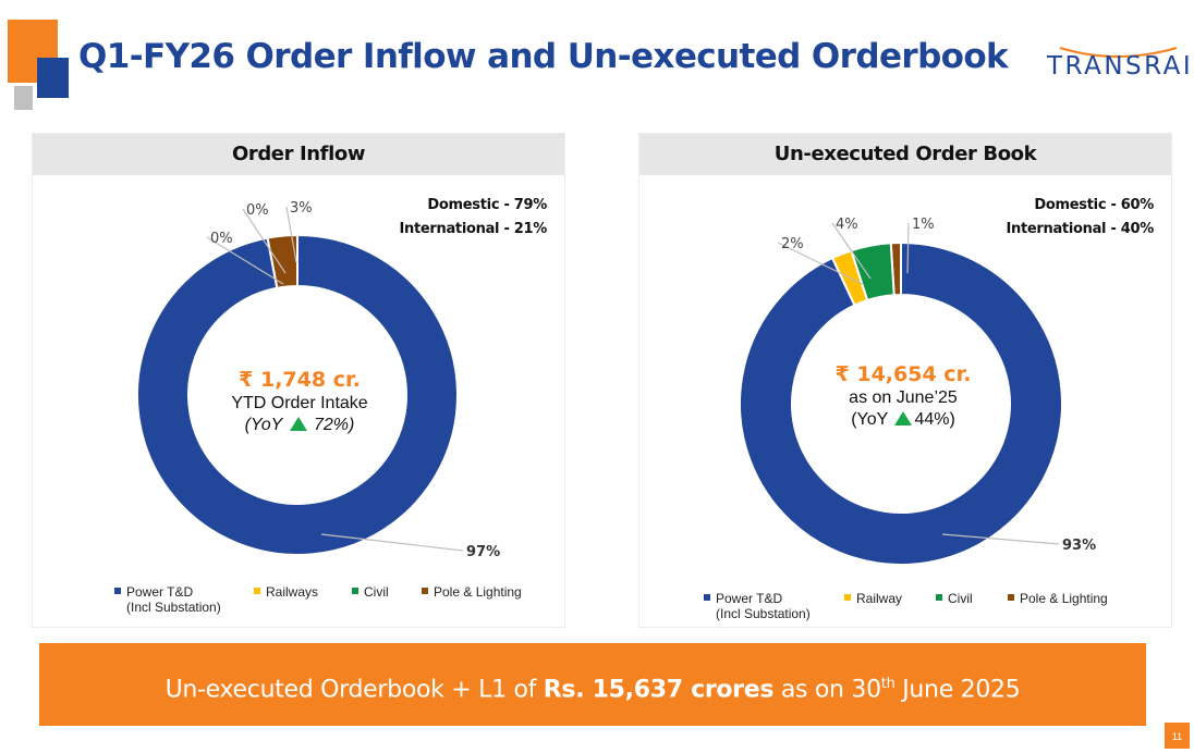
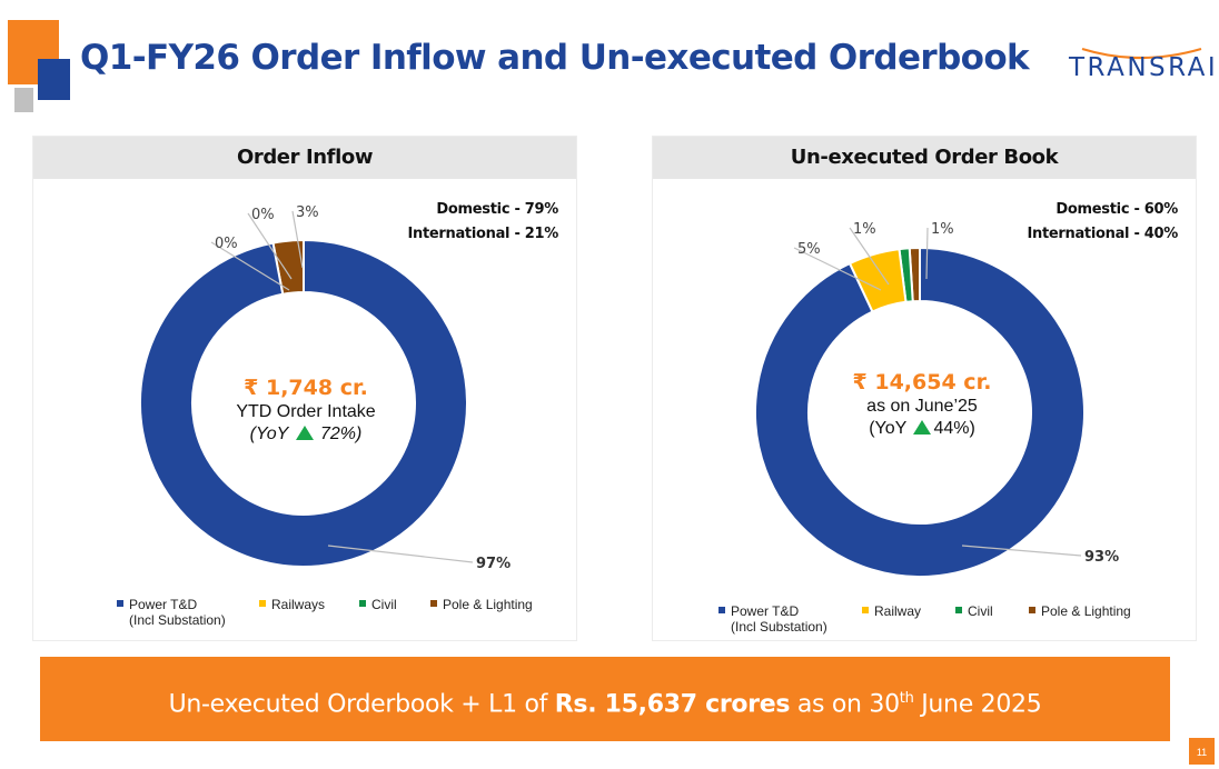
Un-executed Order Book/Railway: 2% -> 5%
Un-executed Order Book/Civil: 4% -> 1%
